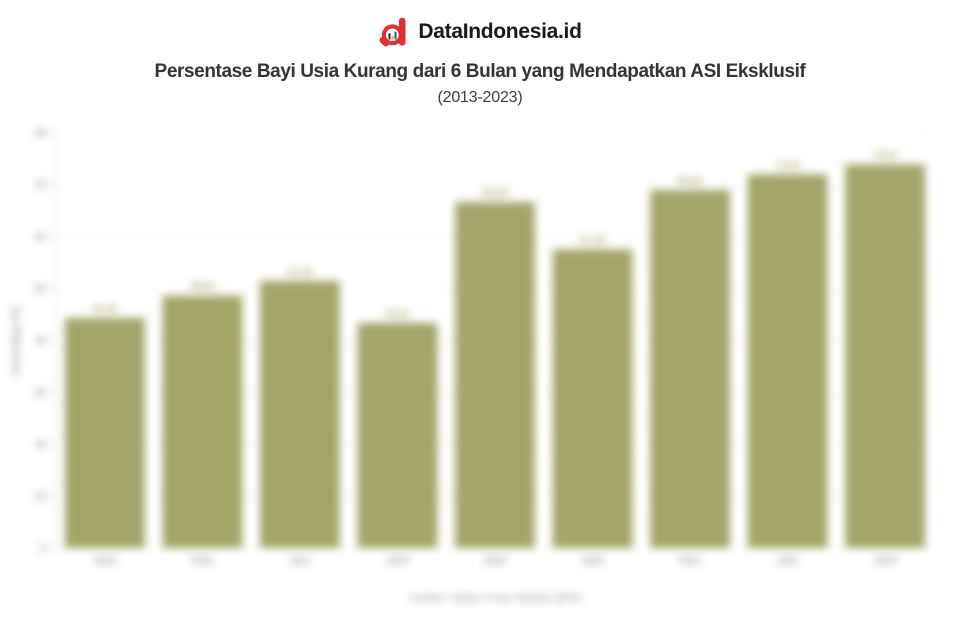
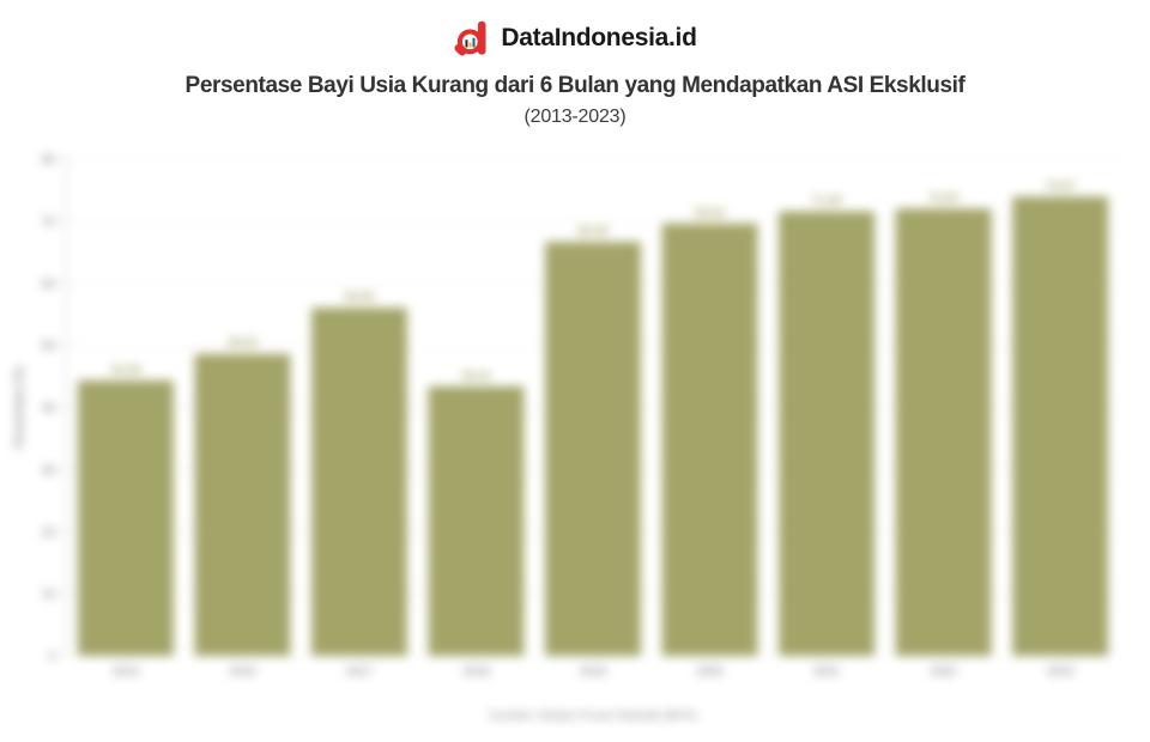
2017: 51,49 -> 56,06
2020: 57,59 -> 69,62
2021: 69,02 -> 71,58
